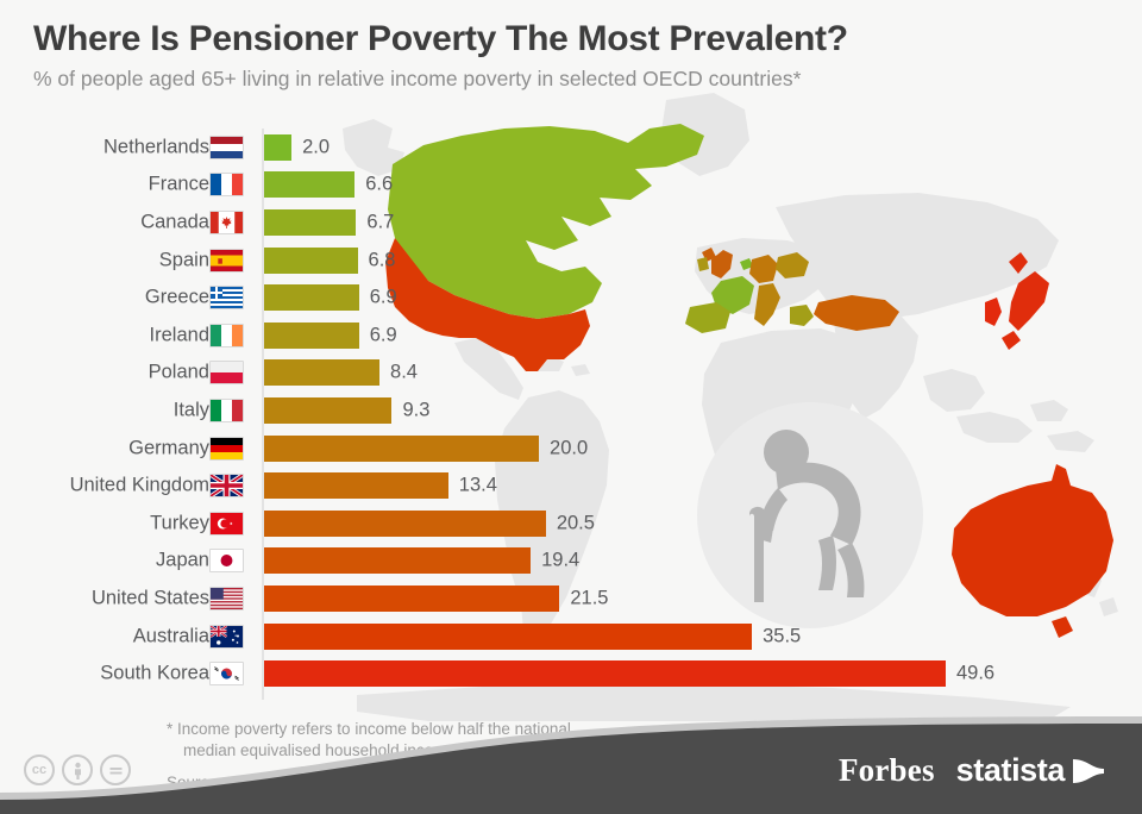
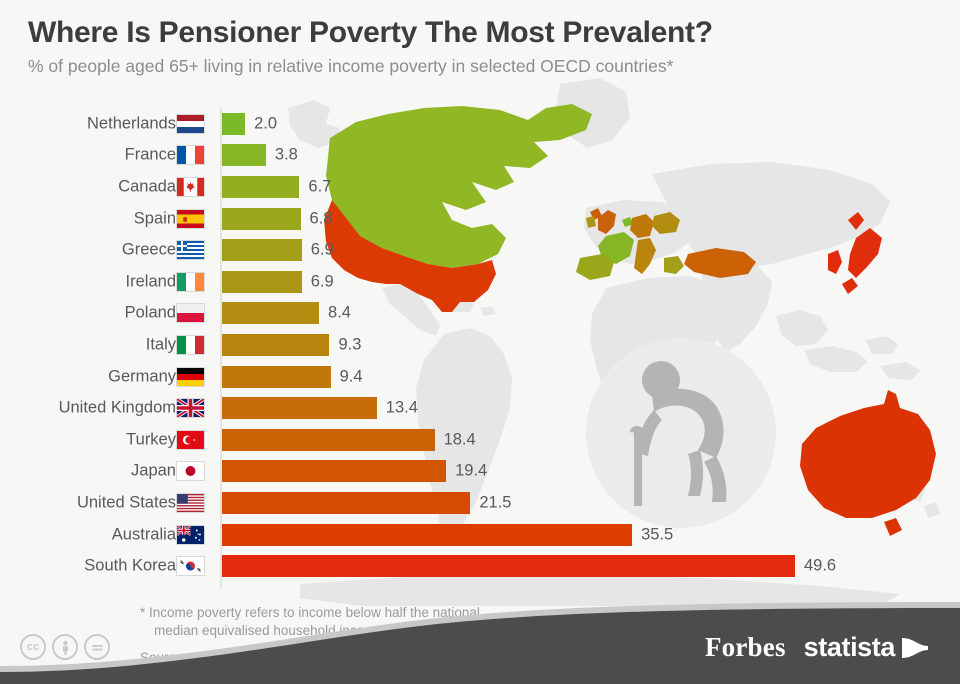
France: 6.6 -> 3.8
Germany: 20.0 -> 9.4
Turkey: 20.5 -> 18.4
